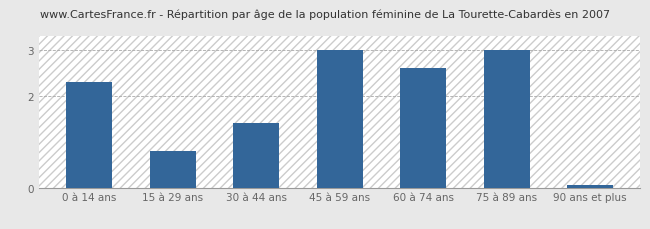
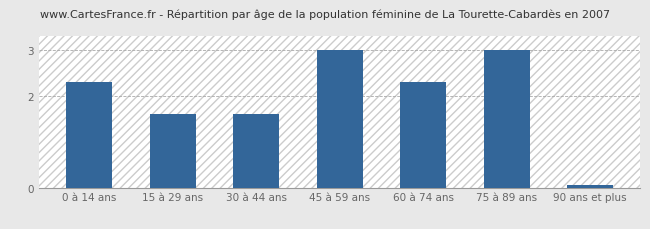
15 à 29 ans: 0.80 -> 1.60
30 à 44 ans: 1.40 -> 1.60
60 à 74 ans: 2.60 -> 2.30
